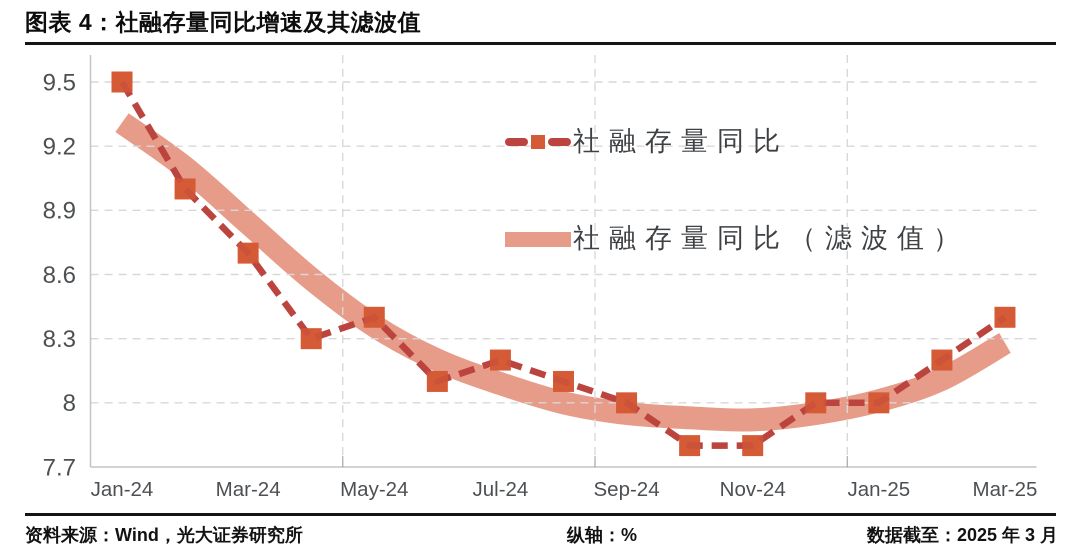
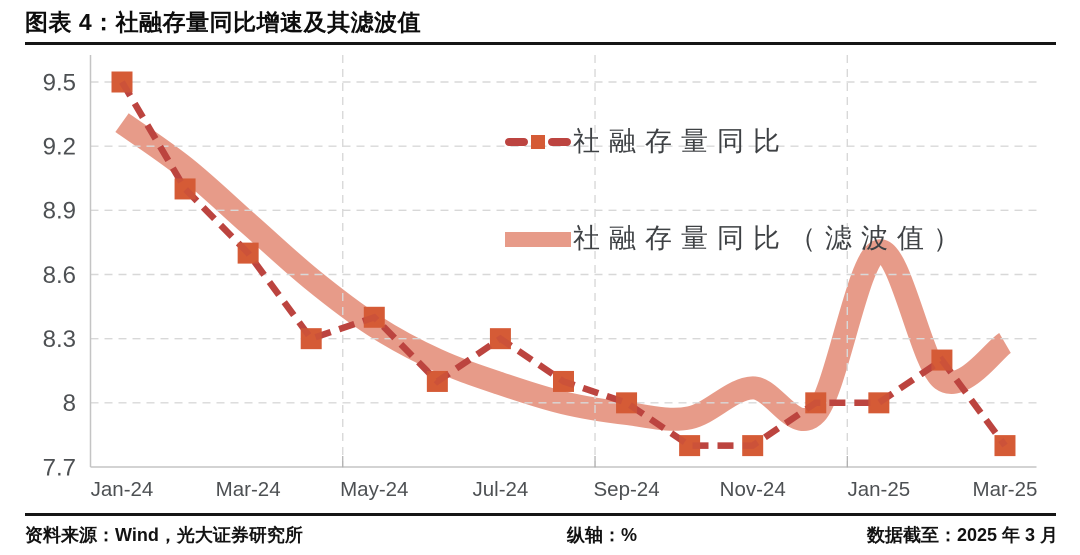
社融存量同比/Jul-24: 8.2 -> 8.3
社融存量同比（滤波值）/Nov-24: 7.92 -> 8.07
社融存量同比（滤波值）/Jan-25: 8.01 -> 8.71
社融存量同比/Mar-25: 8.4 -> 7.8
